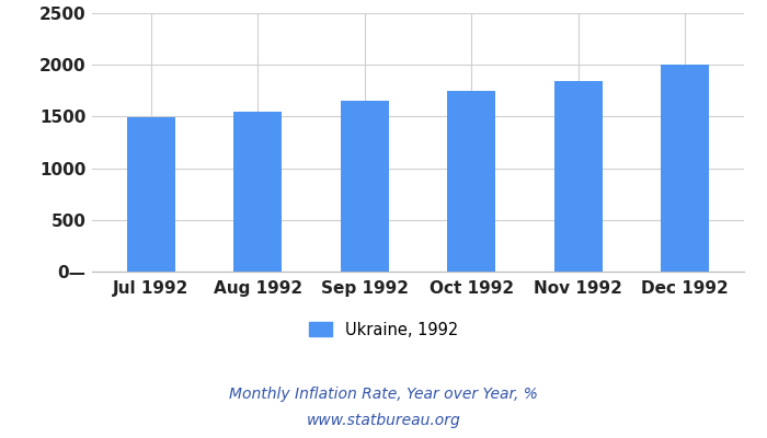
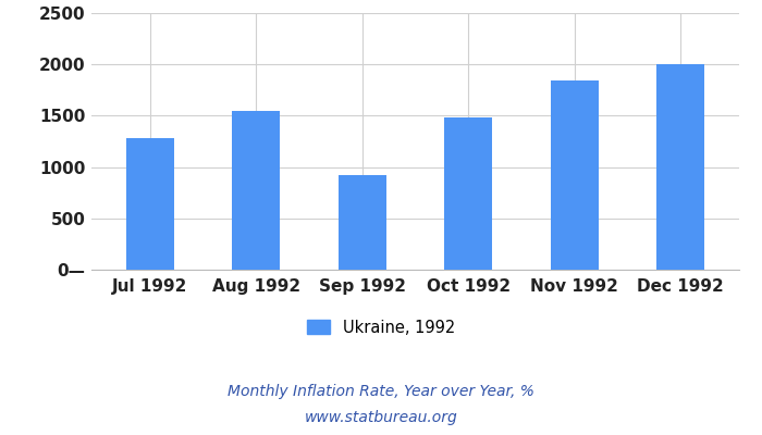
Jul 1992: 1490 -> 1280
Sep 1992: 1650 -> 920
Oct 1992: 1750 -> 1480
